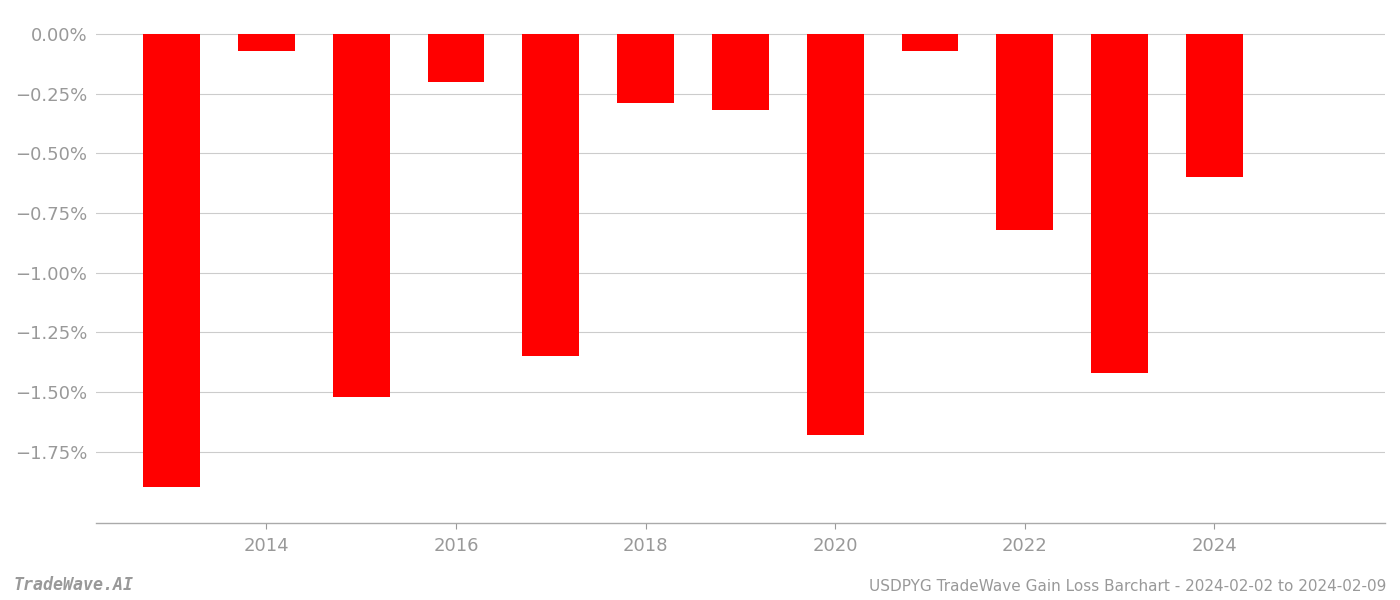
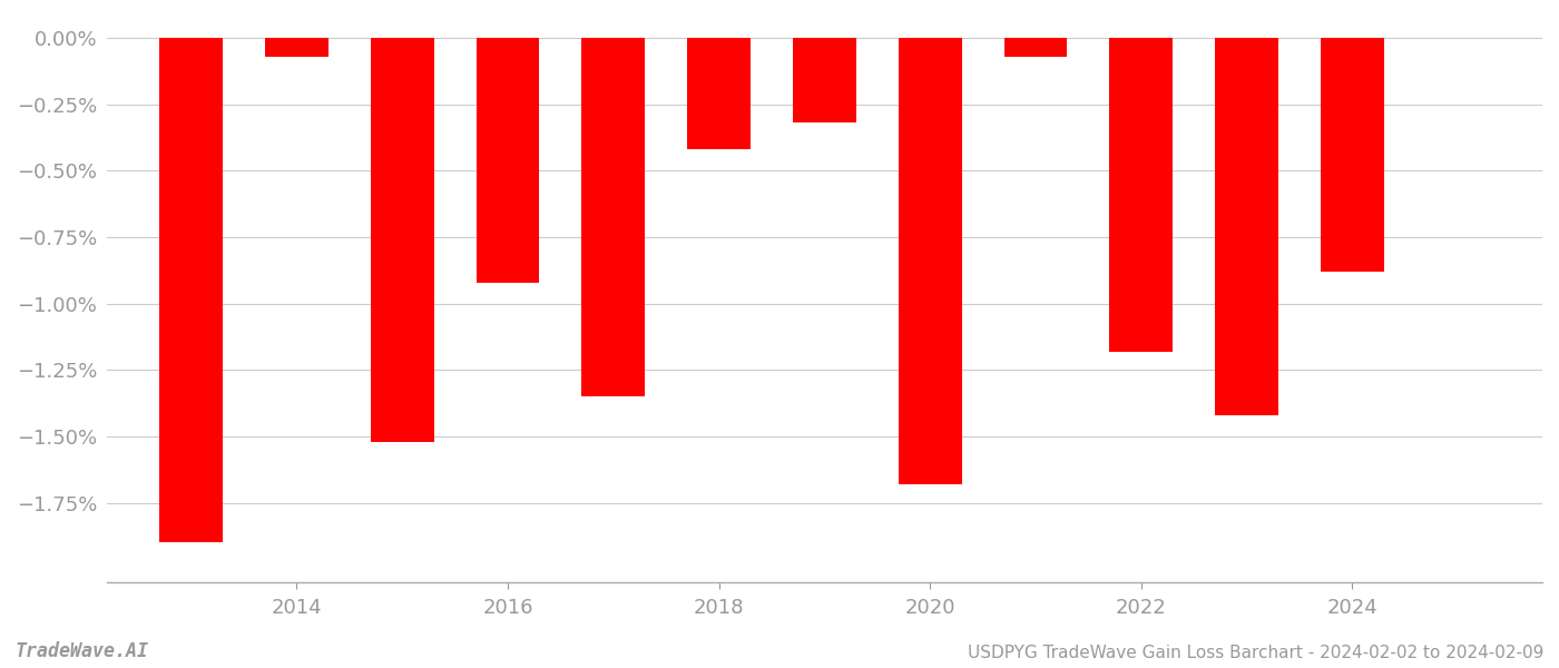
2016: -0.20% -> -0.92%
2018: -0.29% -> -0.42%
2022: -0.82% -> -1.18%
2024: -0.60% -> -0.88%
